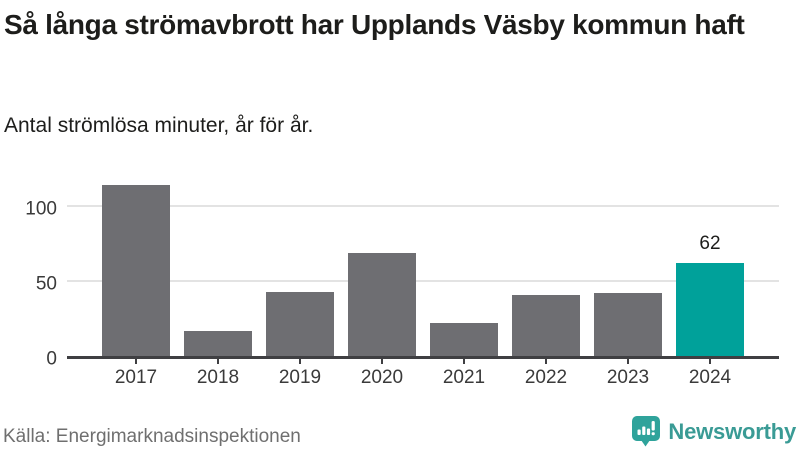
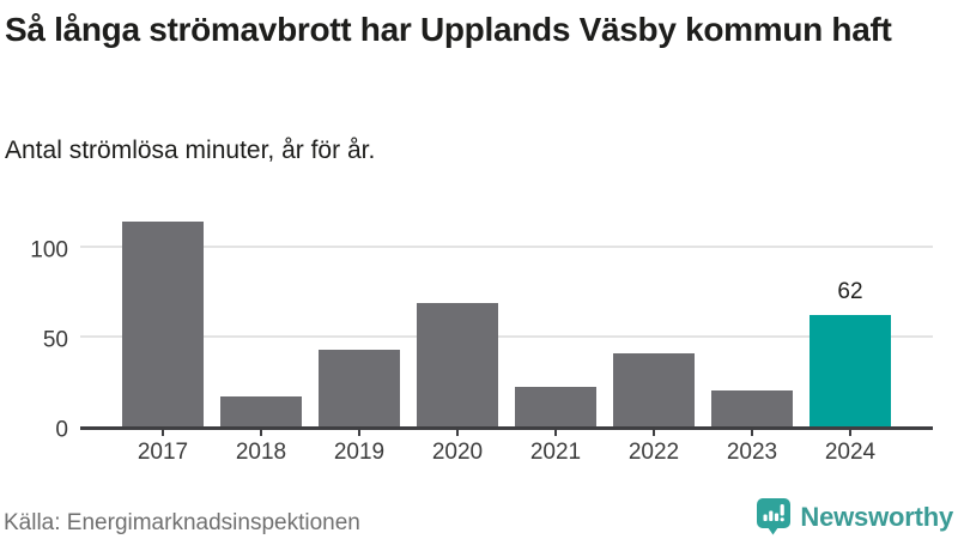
2023: 42 -> 20
